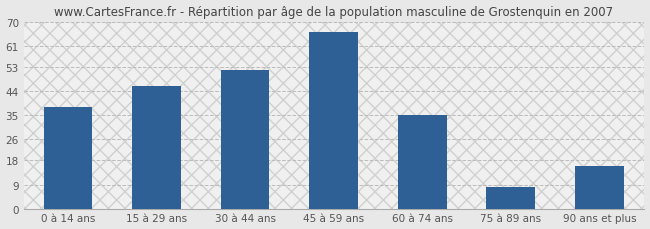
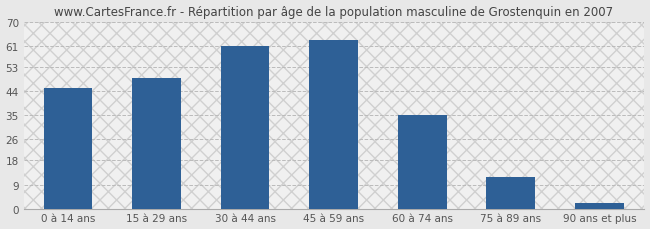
0 à 14 ans: 38 -> 45
15 à 29 ans: 46 -> 49
30 à 44 ans: 52 -> 61
45 à 59 ans: 66 -> 63
75 à 89 ans: 8 -> 12
90 ans et plus: 16 -> 2
